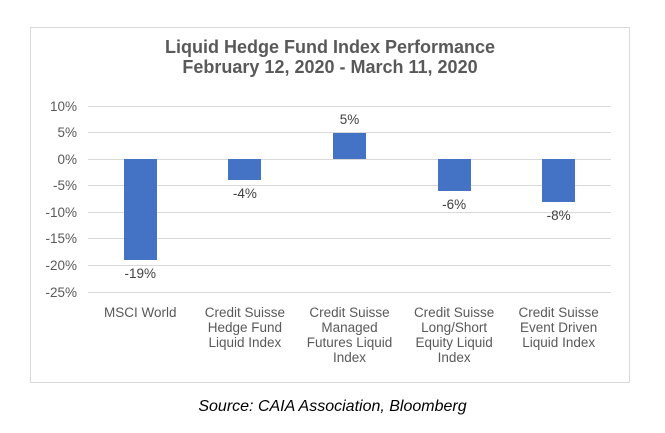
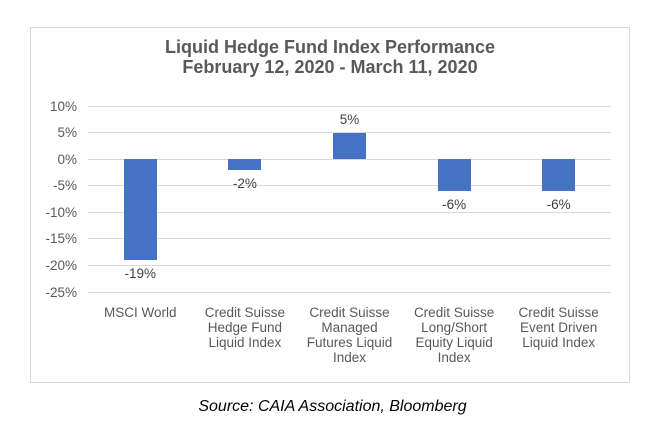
Credit Suisse Hedge Fund Liquid Index: -4% -> -2%
Credit Suisse Event Driven Liquid Index: -8% -> -6%
